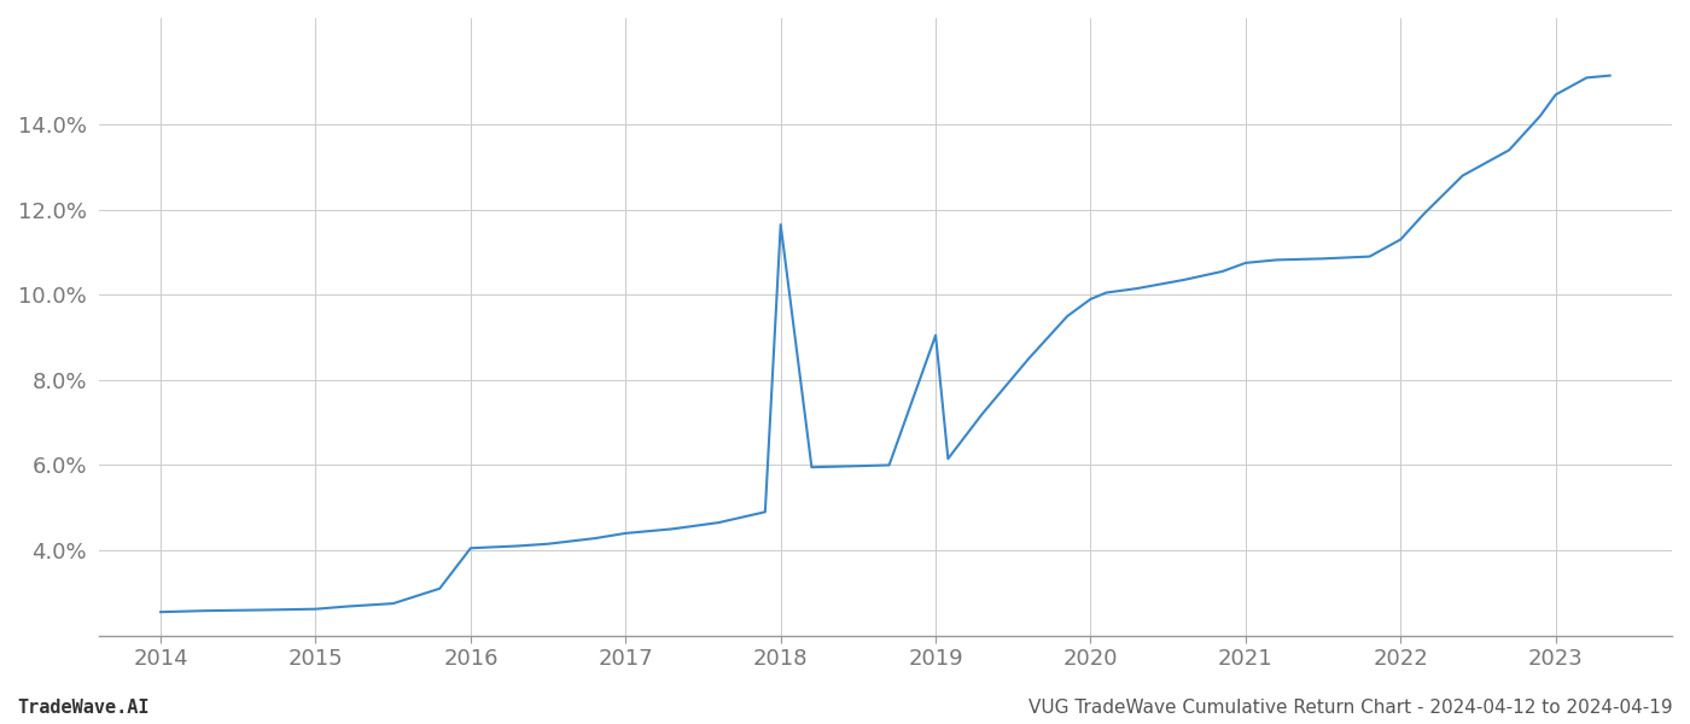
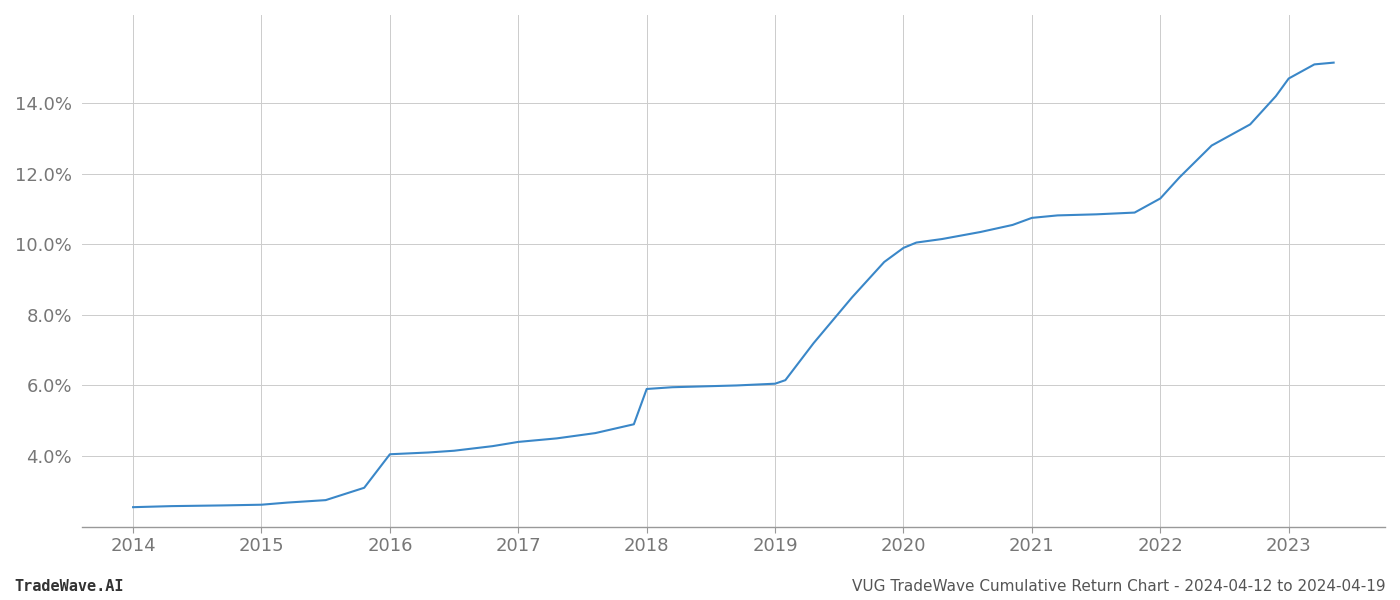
2018: 11.65% -> 5.90%
2019: 9.05% -> 6.05%
